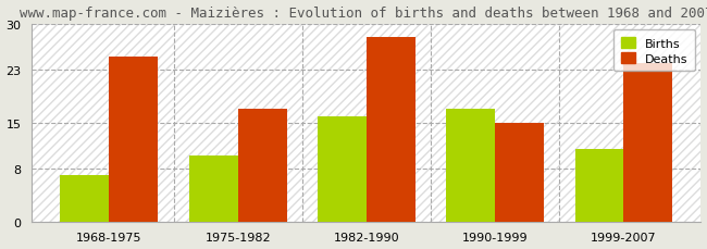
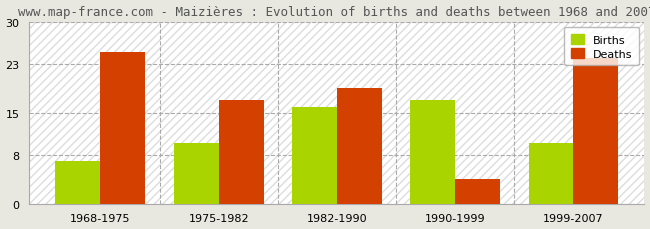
Deaths/1982-1990: 28 -> 19
Deaths/1990-1999: 15 -> 4
Births/1999-2007: 11 -> 10
